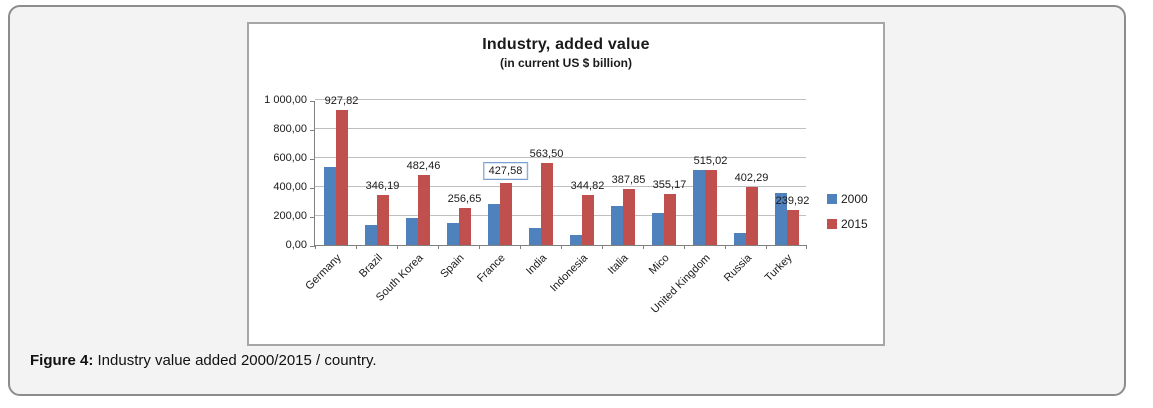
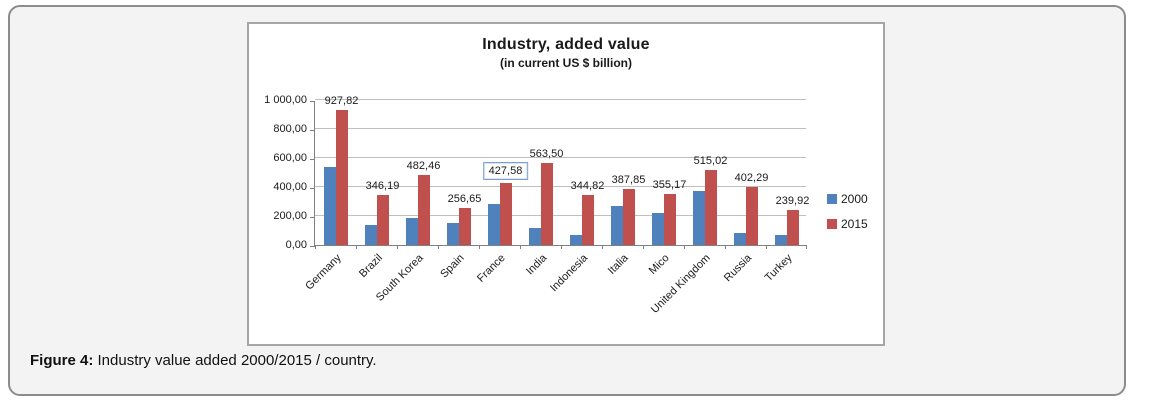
2000/United Kingdom: 520 -> 370
2000/Turkey: 360 -> 70
